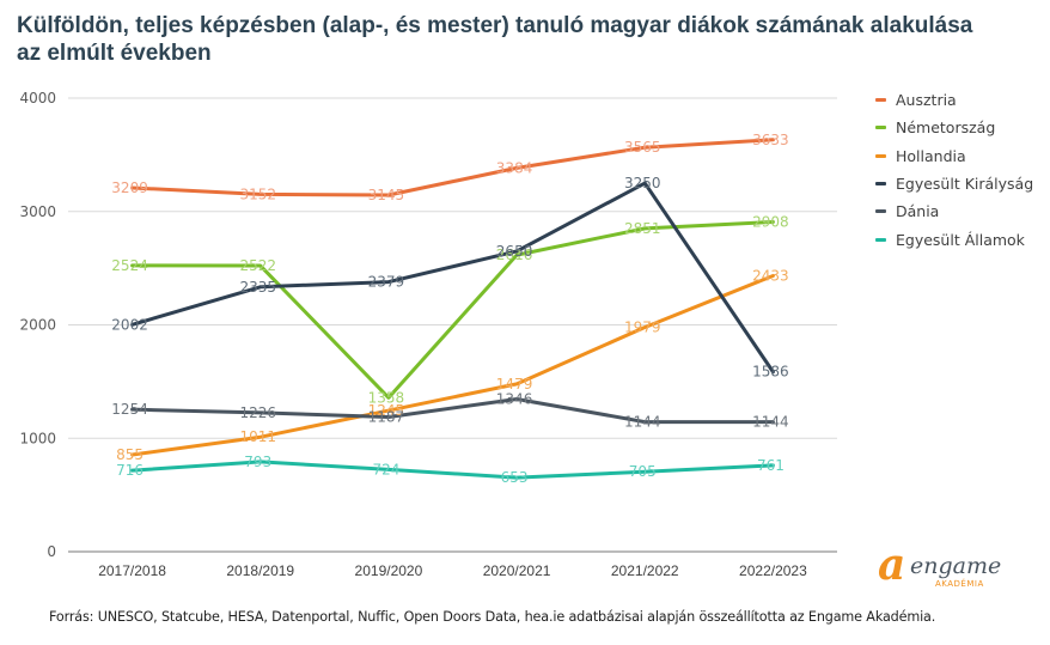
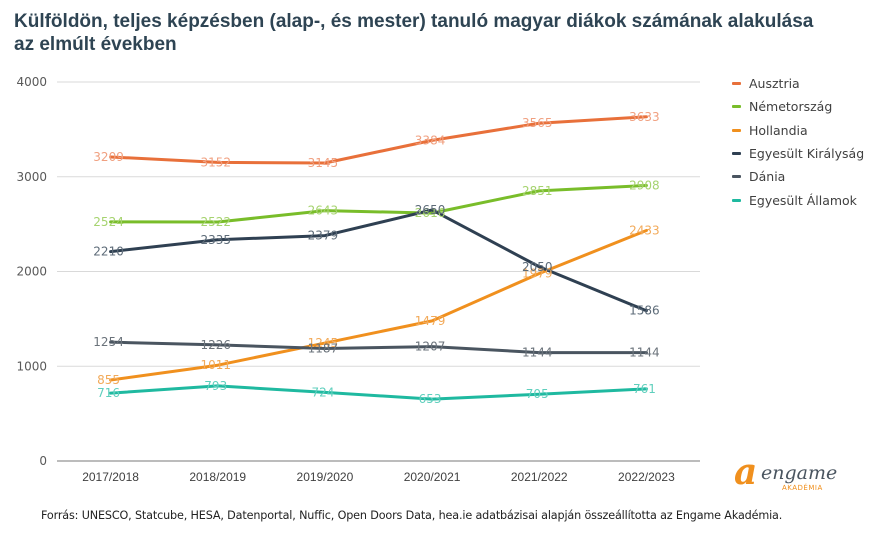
Egyesült Királyság/2017/2018: 2002 -> 2210
Németország/2019/2020: 1358 -> 2643
Dánia/2020/2021: 1346 -> 1207
Egyesült Királyság/2021/2022: 3250 -> 2050
